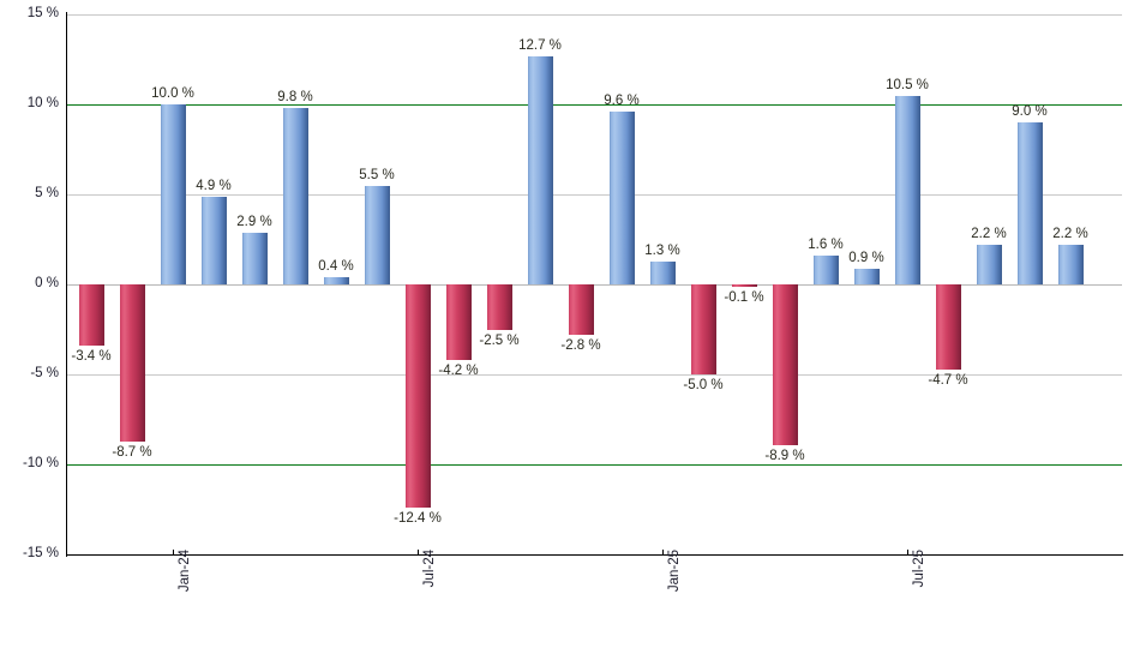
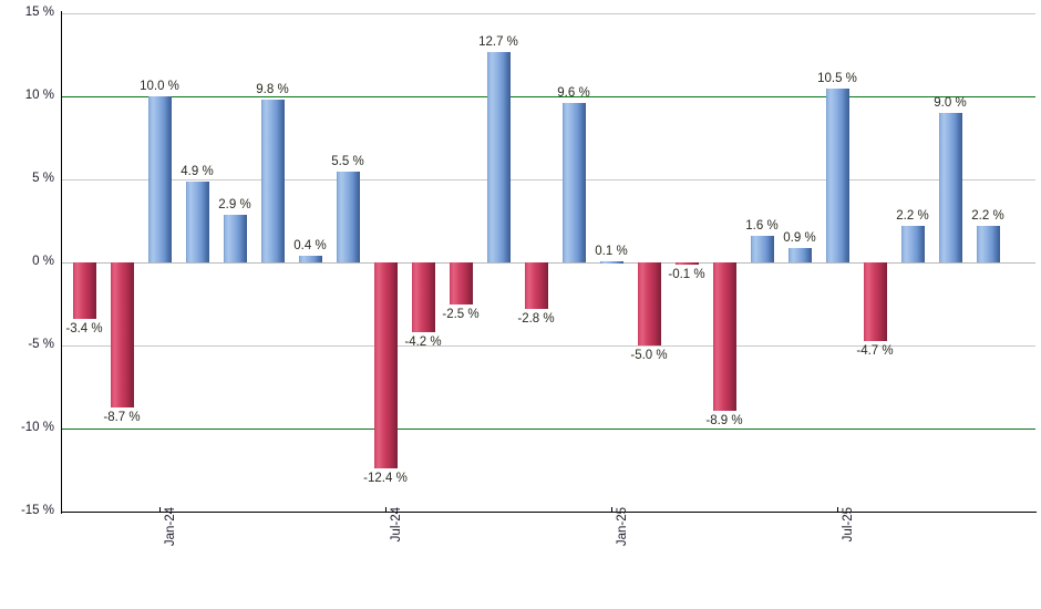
Jan-25: 1.3 -> 0.1
